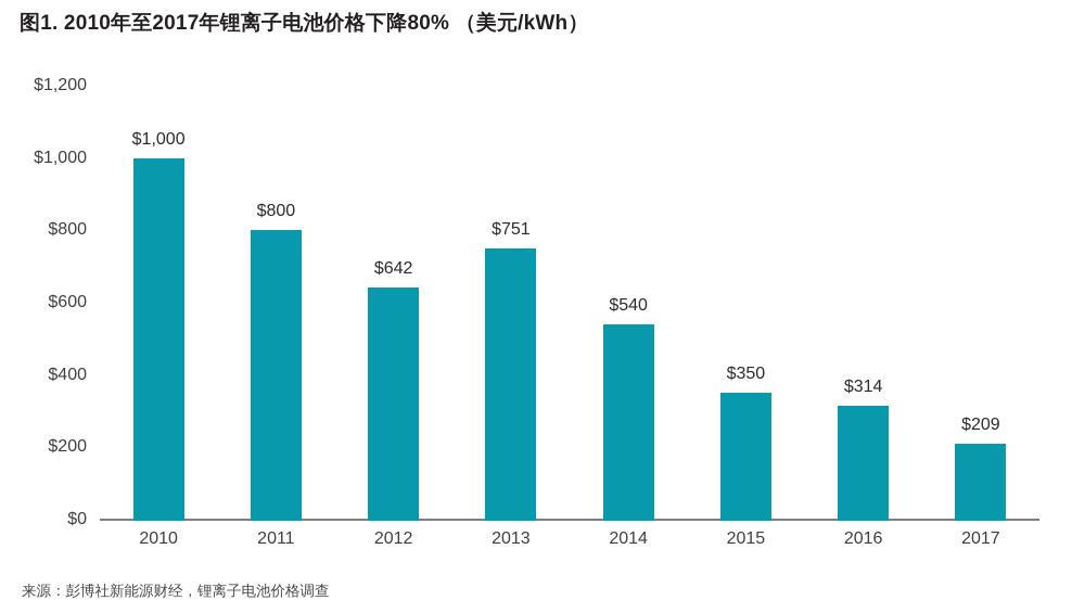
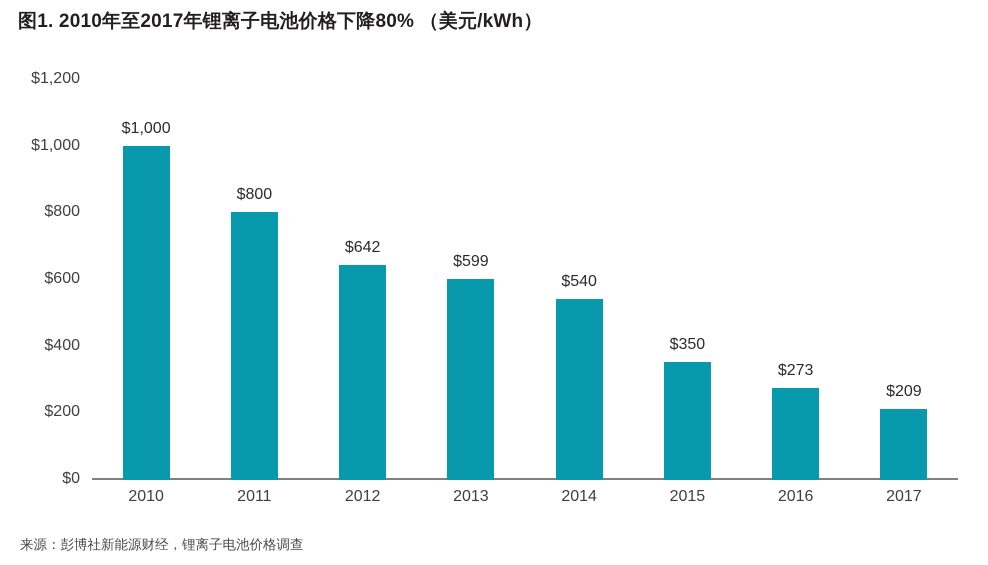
2013: $751 -> $599
2016: $314 -> $273
